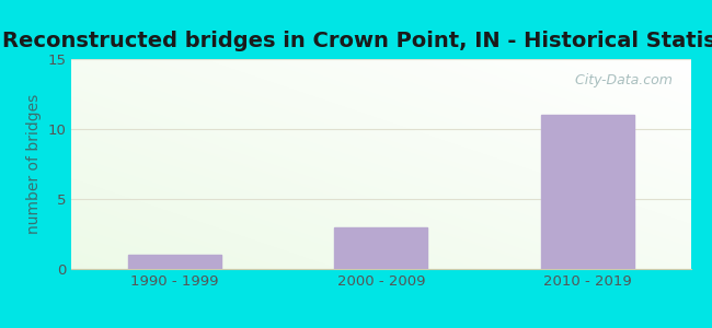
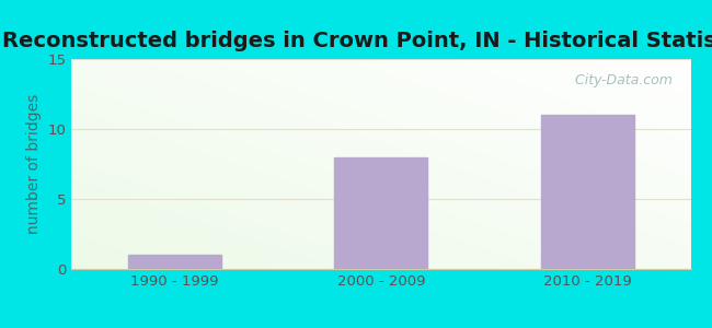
2000 - 2009: 3 -> 8
